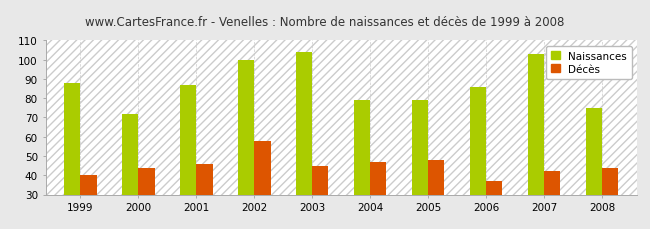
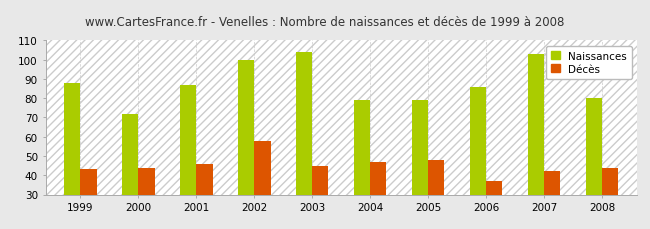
Décès/1999: 40 -> 43
Naissances/2008: 75 -> 80
